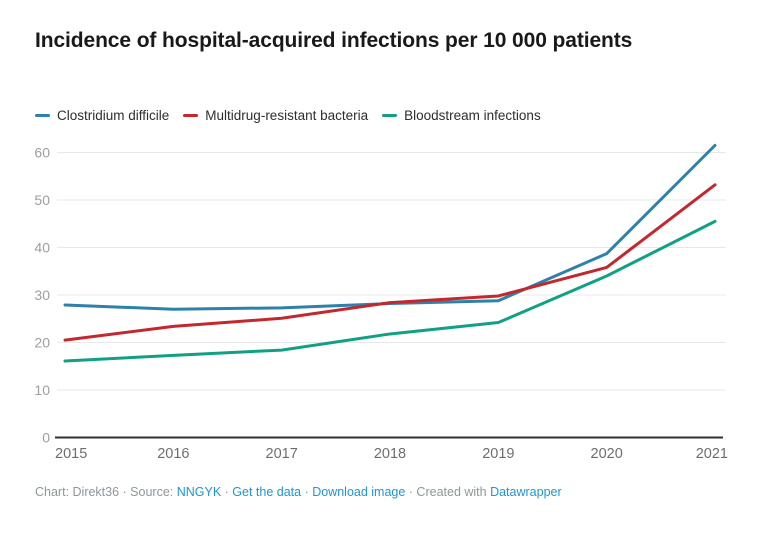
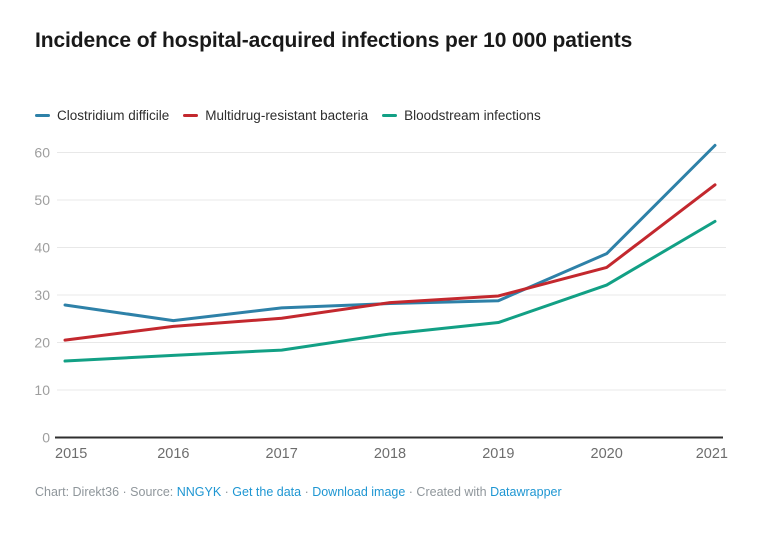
Clostridium difficile/2016: 27 -> 25
Bloodstream infections/2020: 34 -> 32
